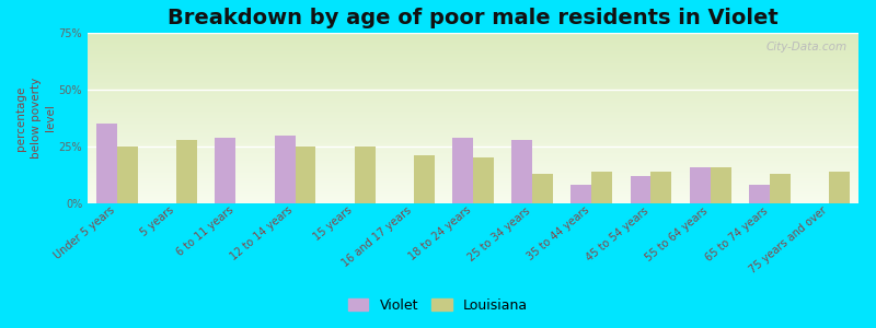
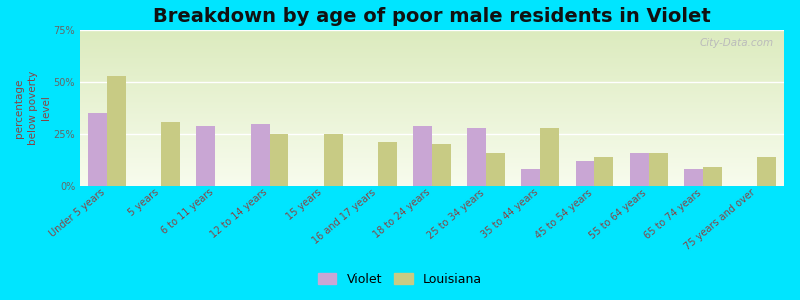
Louisiana/Under 5 years: 25% -> 53%
Louisiana/5 years: 28% -> 31%
Louisiana/25 to 34 years: 13% -> 16%
Louisiana/35 to 44 years: 14% -> 28%
Louisiana/65 to 74 years: 13% -> 9%
